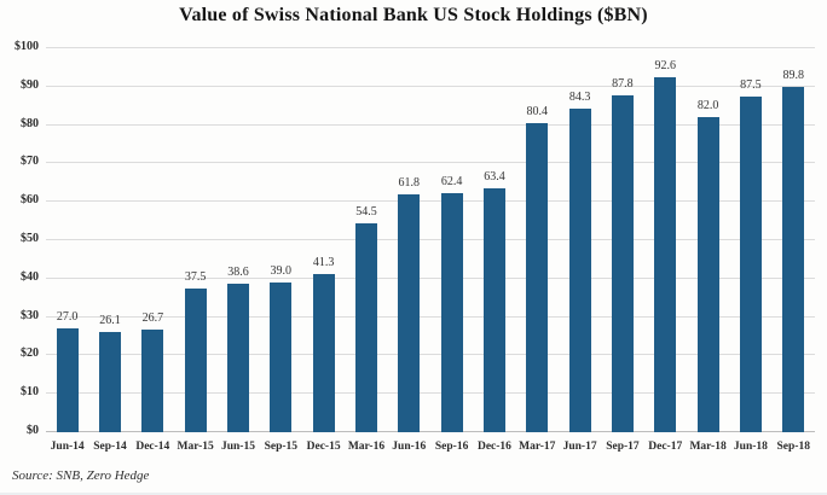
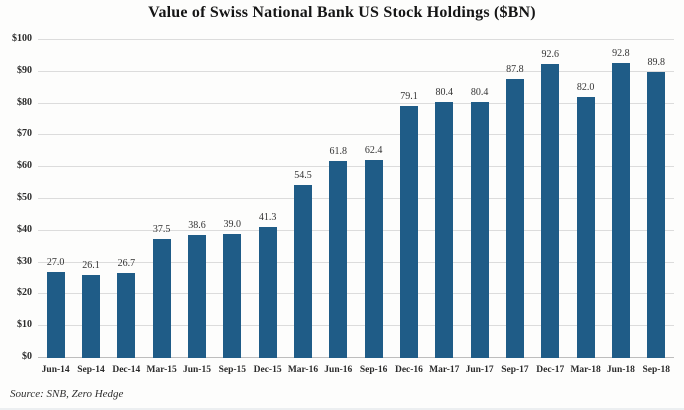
Dec-16: 63.4 -> 79.1
Jun-17: 84.3 -> 80.4
Jun-18: 87.5 -> 92.8
